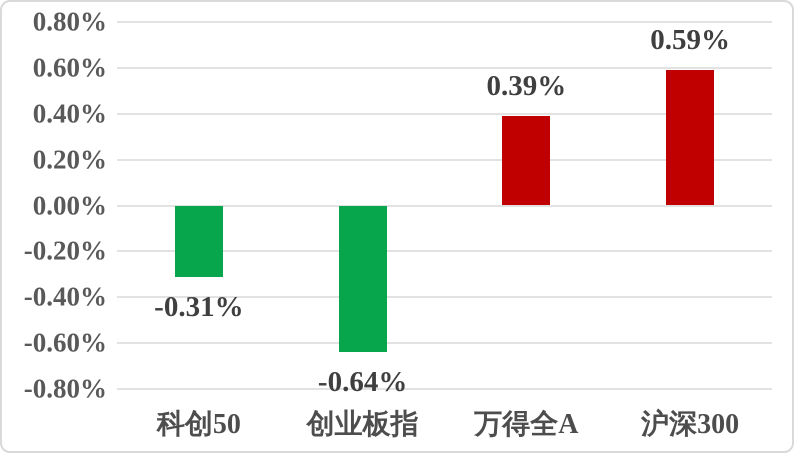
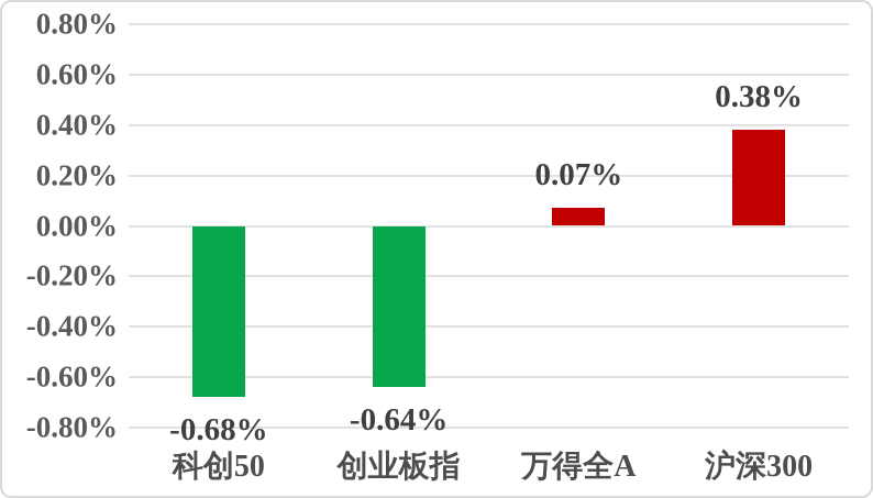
科创50: -0.31% -> -0.68%
万得全A: 0.39% -> 0.07%
沪深300: 0.59% -> 0.38%
